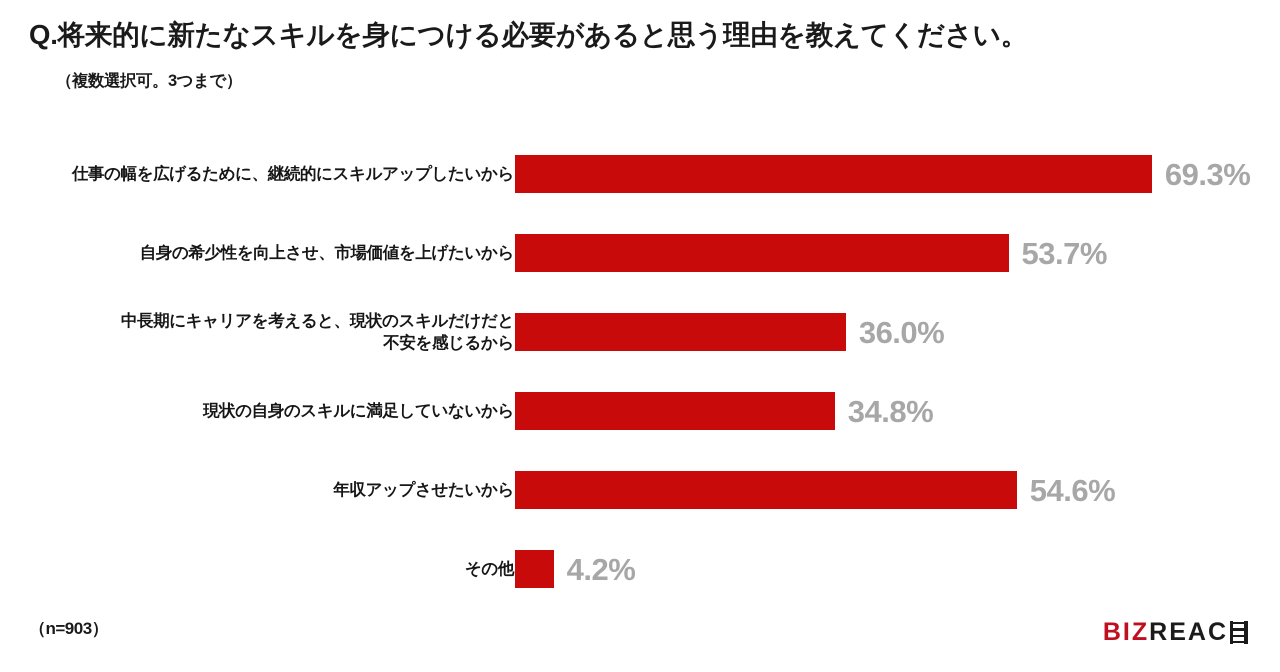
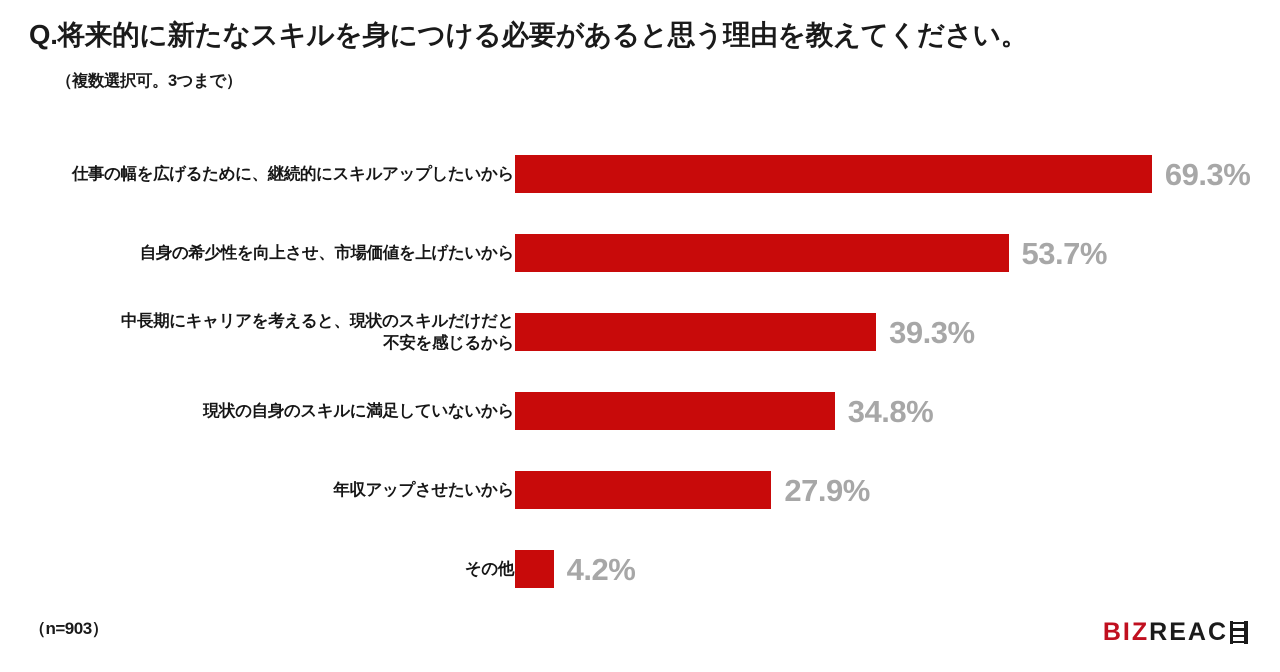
中長期にキャリアを考えると、現状のスキルだけだと 不安を感じるから: 36.0% -> 39.3%
年収アップさせたいから: 54.6% -> 27.9%
